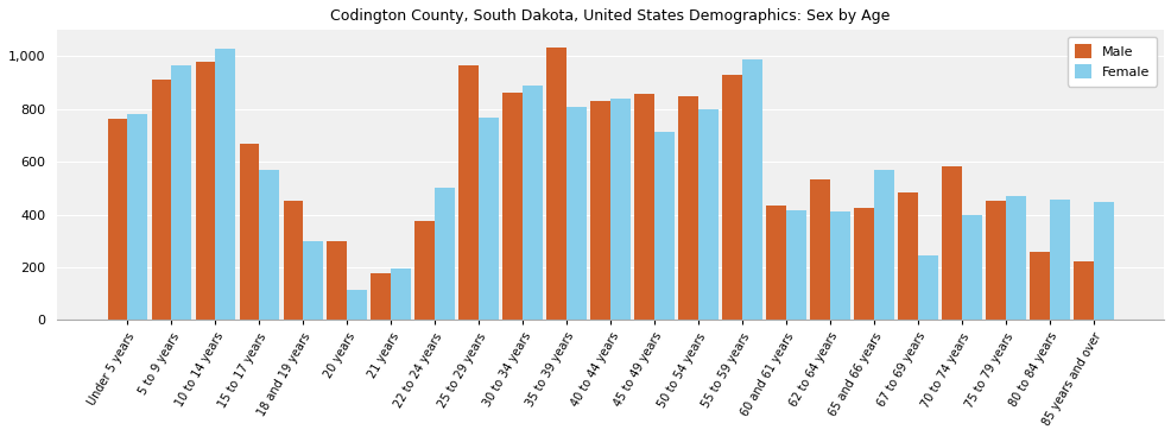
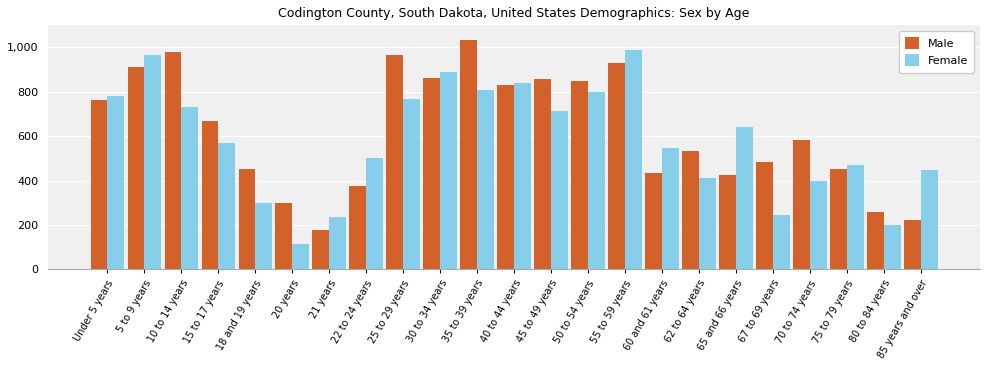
Female/10 to 14 years: 1,030 -> 730
Female/21 years: 193 -> 235
Female/60 and 61 years: 414 -> 545
Female/65 and 66 years: 569 -> 640
Female/80 to 84 years: 457 -> 200
